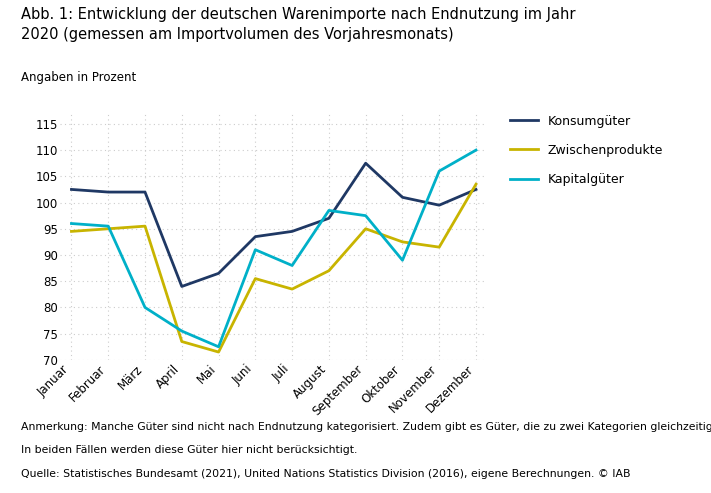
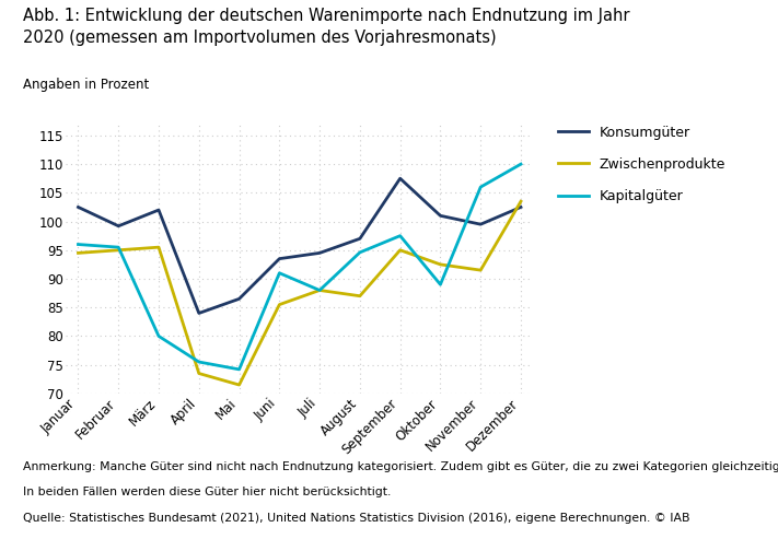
Konsumgüter/Februar: 102.0 -> 99.2
Kapitalgüter/Mai: 72.5 -> 74.2
Zwischenprodukte/Juli: 83.5 -> 88.0
Kapitalgüter/August: 98.5 -> 94.6
